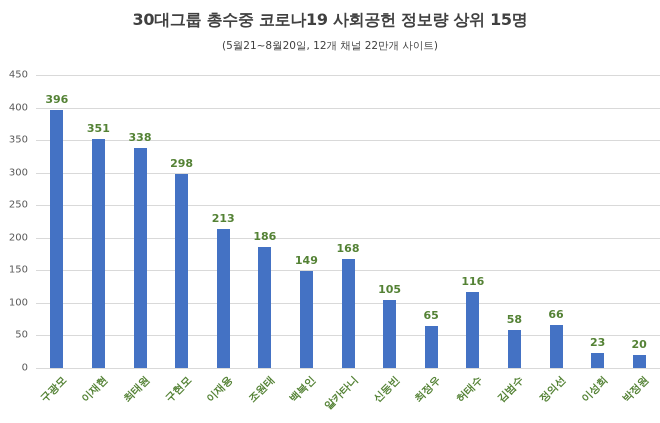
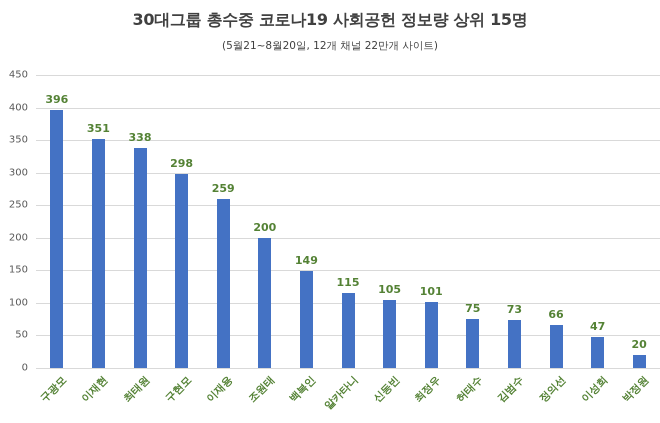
이재용: 213 -> 259
조원태: 186 -> 200
알카타니: 168 -> 115
최정우: 65 -> 101
허태수: 116 -> 75
김범수: 58 -> 73
이성희: 23 -> 47
